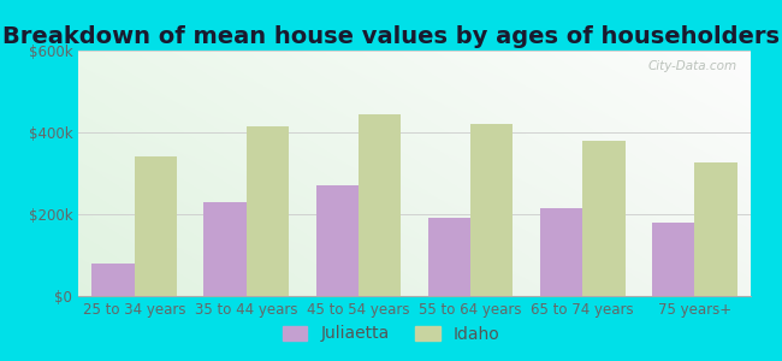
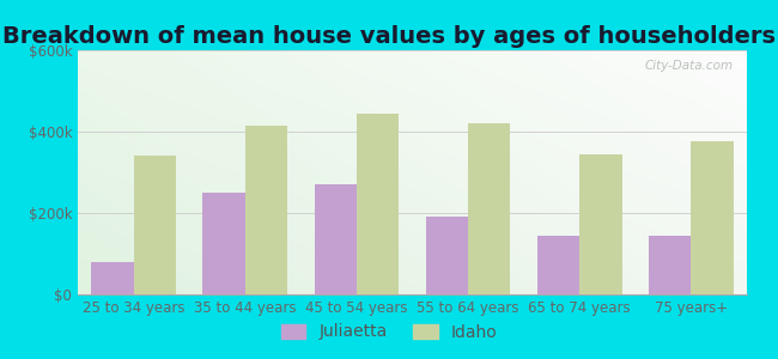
Juliaetta/35 to 44 years: $230k -> $250k
Juliaetta/65 to 74 years: $215k -> $145k
Idaho/65 to 74 years: $380k -> $345k
Juliaetta/75 years+: $180k -> $145k
Idaho/75 years+: $325k -> $375k
